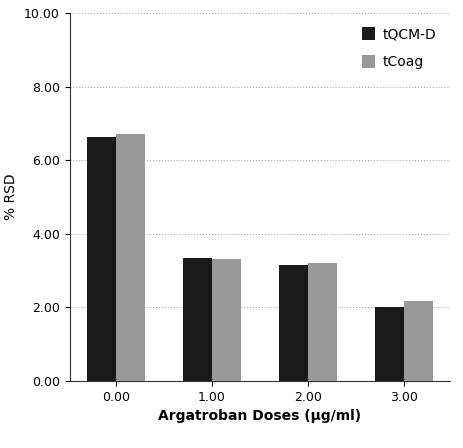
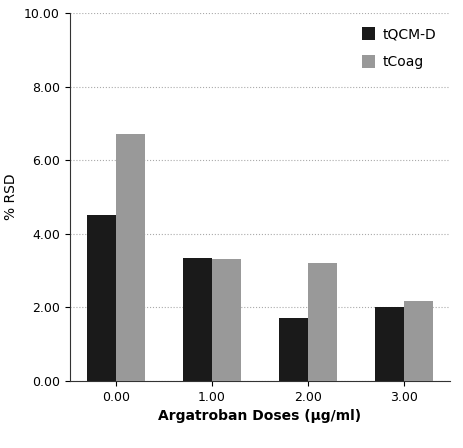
tQCM-D/0.00: 6.65 -> 4.50
tQCM-D/2.00: 3.15 -> 1.70
